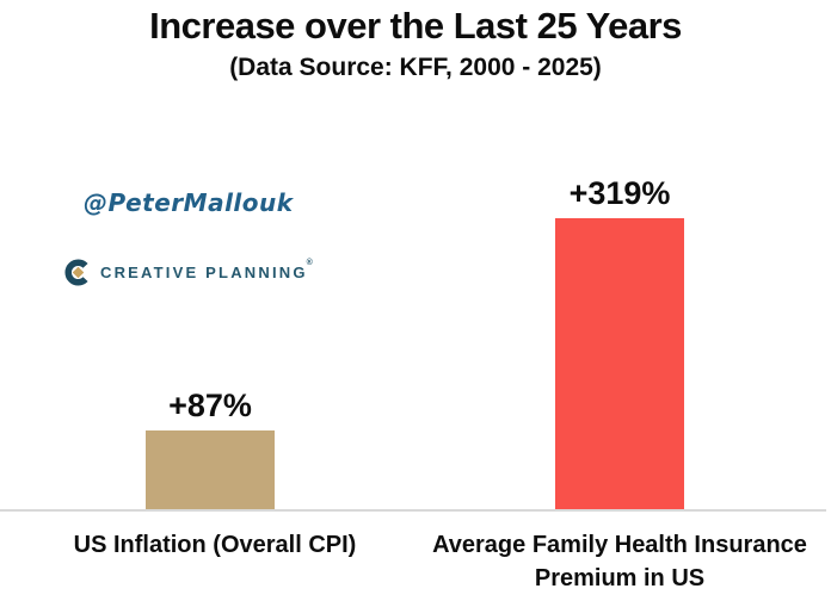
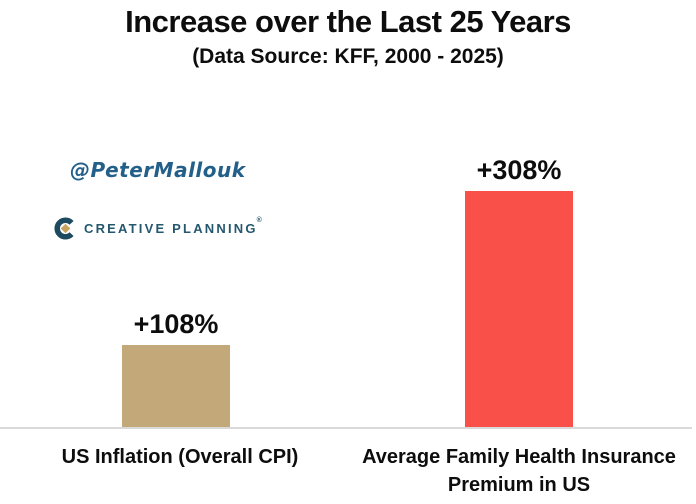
US Inflation (Overall CPI): +87% -> +108%
Average Family Health Insurance Premium in US: +319% -> +308%
